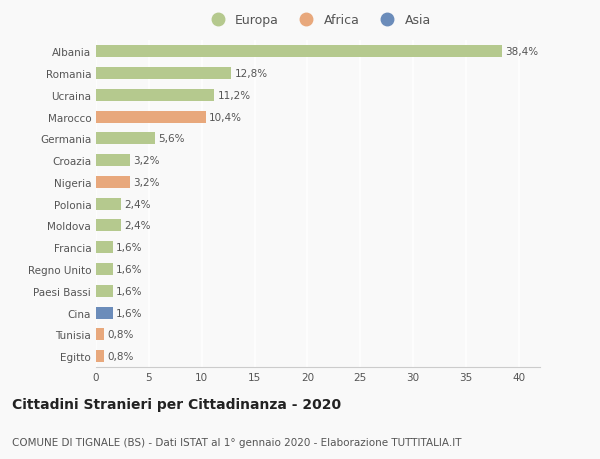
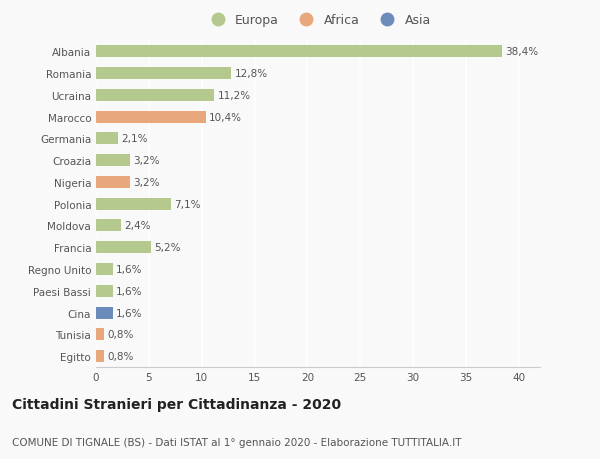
Germania: 5,6% -> 2,1%
Polonia: 2,4% -> 7,1%
Francia: 1,6% -> 5,2%
